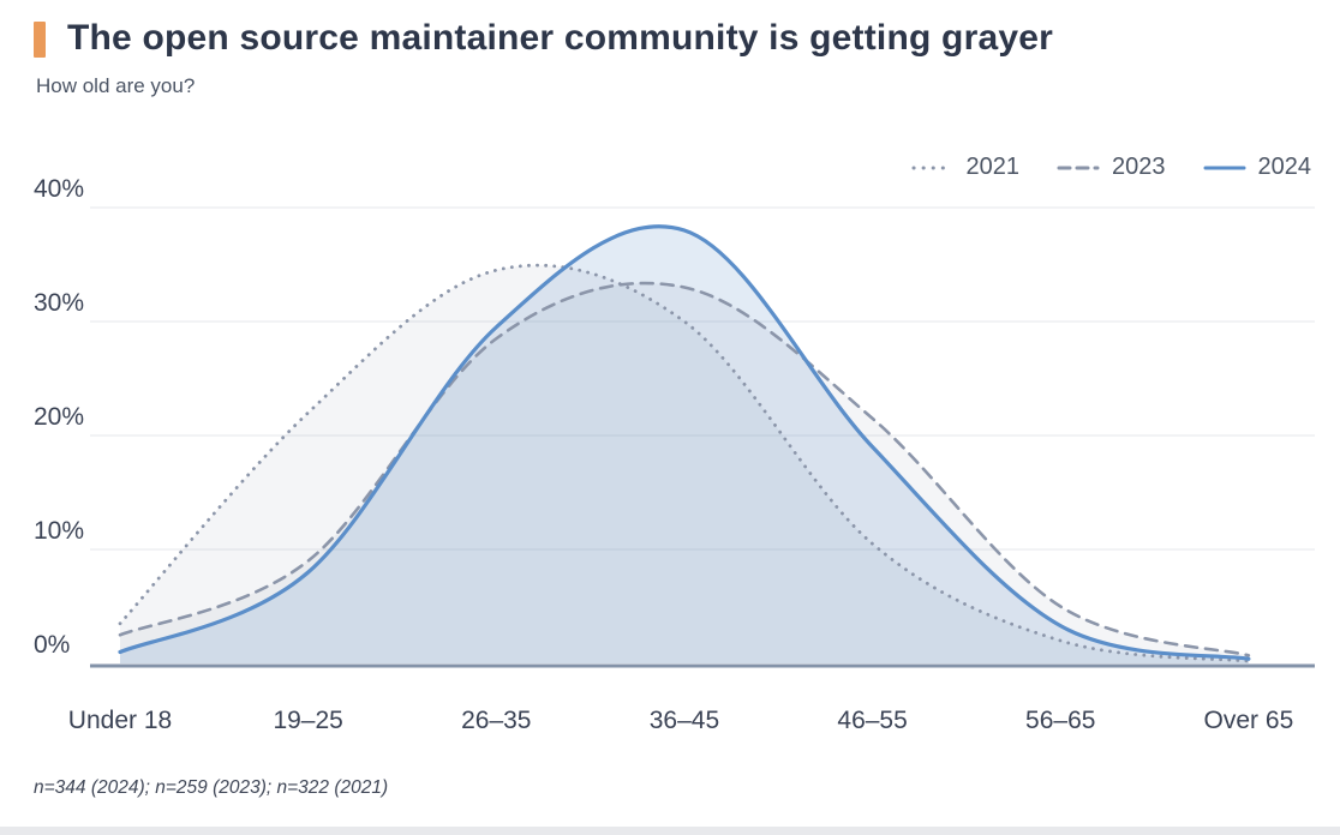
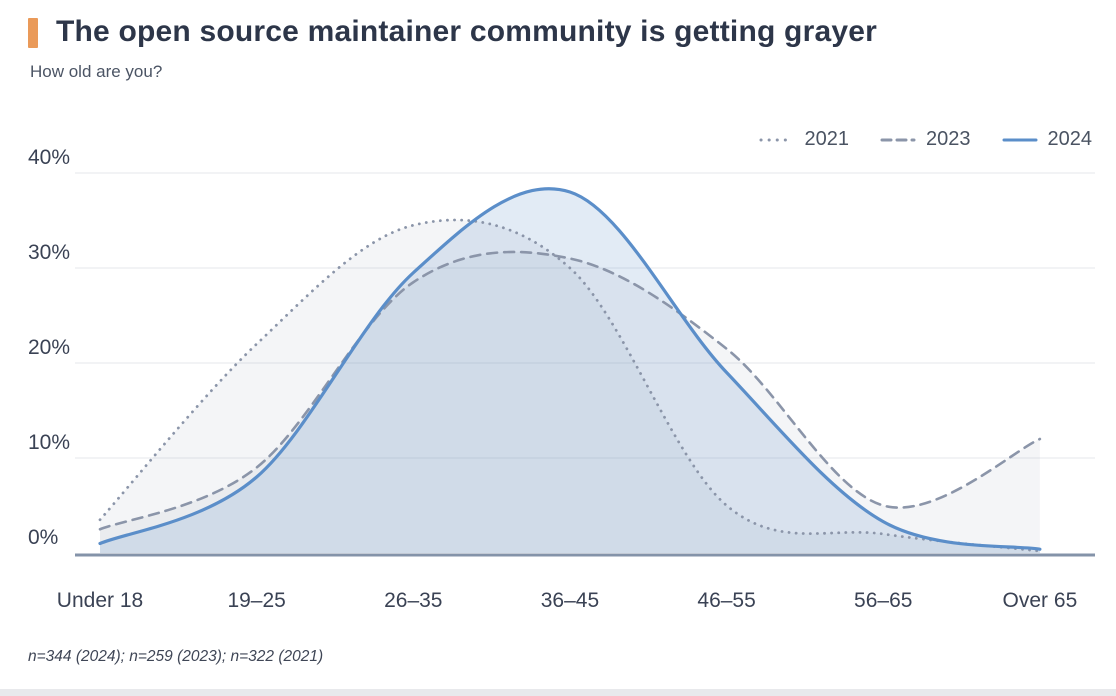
2023/36–45: 33% -> 31%
2021/46–55: 10% -> 5%
2023/Over 65: 1% -> 12%
